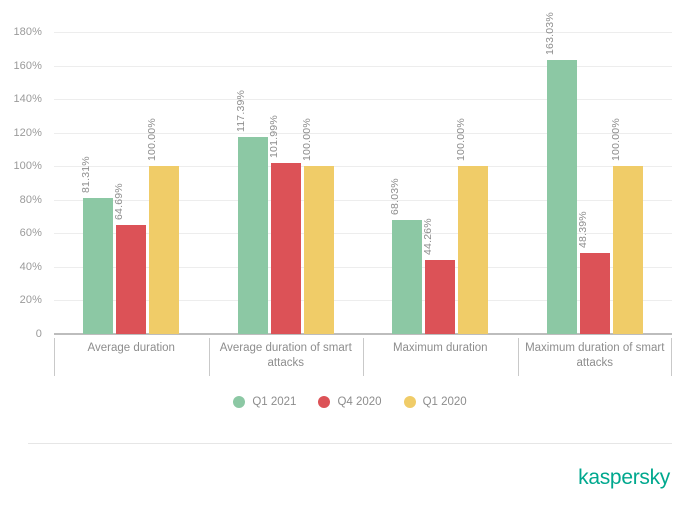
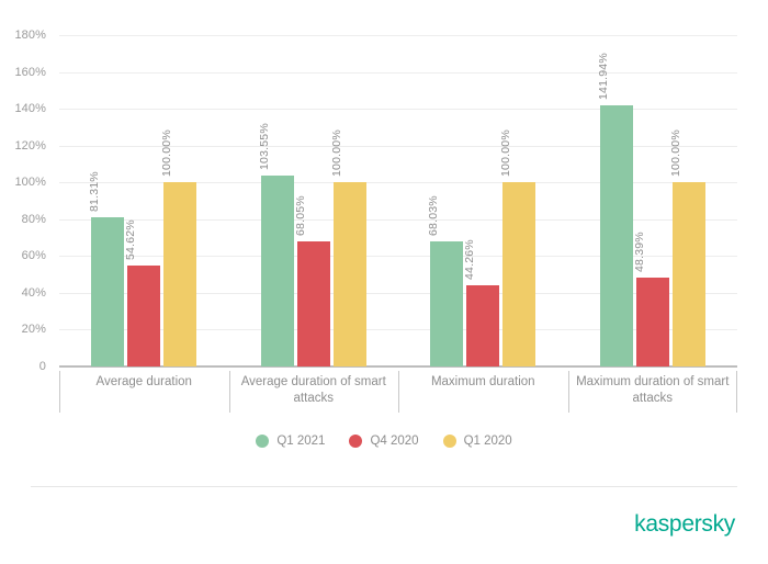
Q4 2020/Average duration: 64.69% -> 54.62%
Q1 2021/Average duration of smart attacks: 117.39% -> 103.55%
Q4 2020/Average duration of smart attacks: 101.99% -> 68.05%
Q1 2021/Maximum duration of smart attacks: 163.03% -> 141.94%
